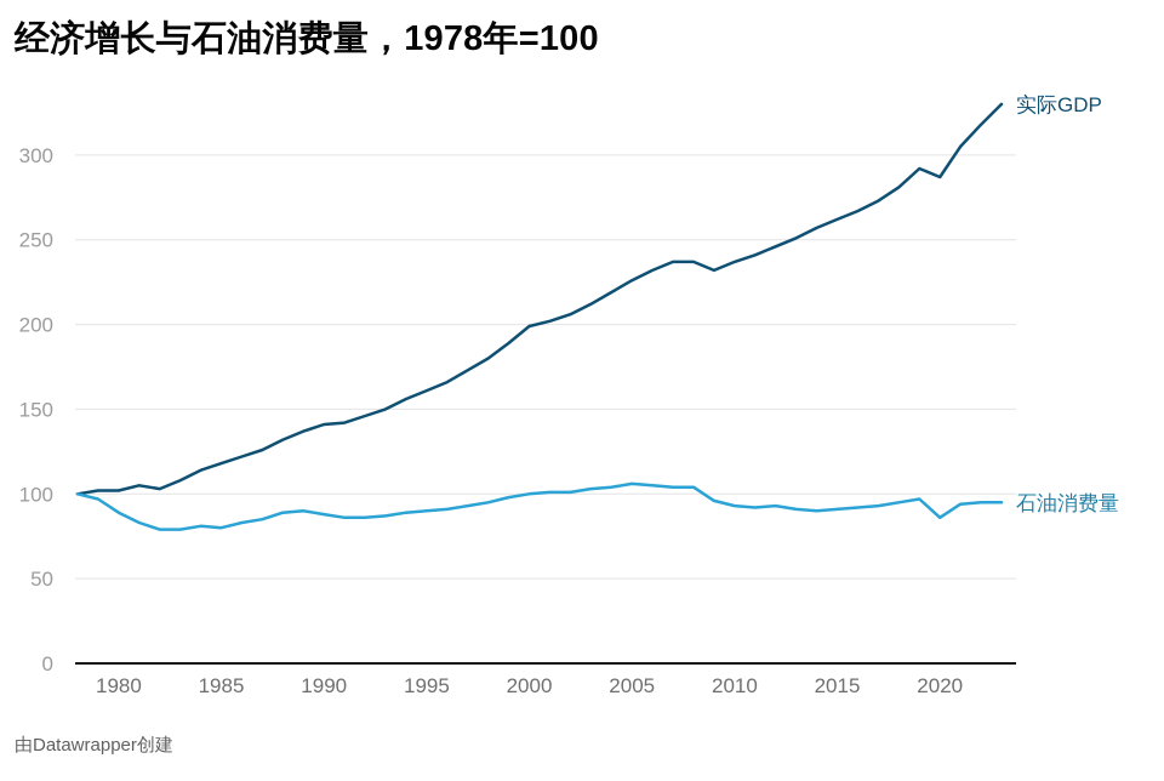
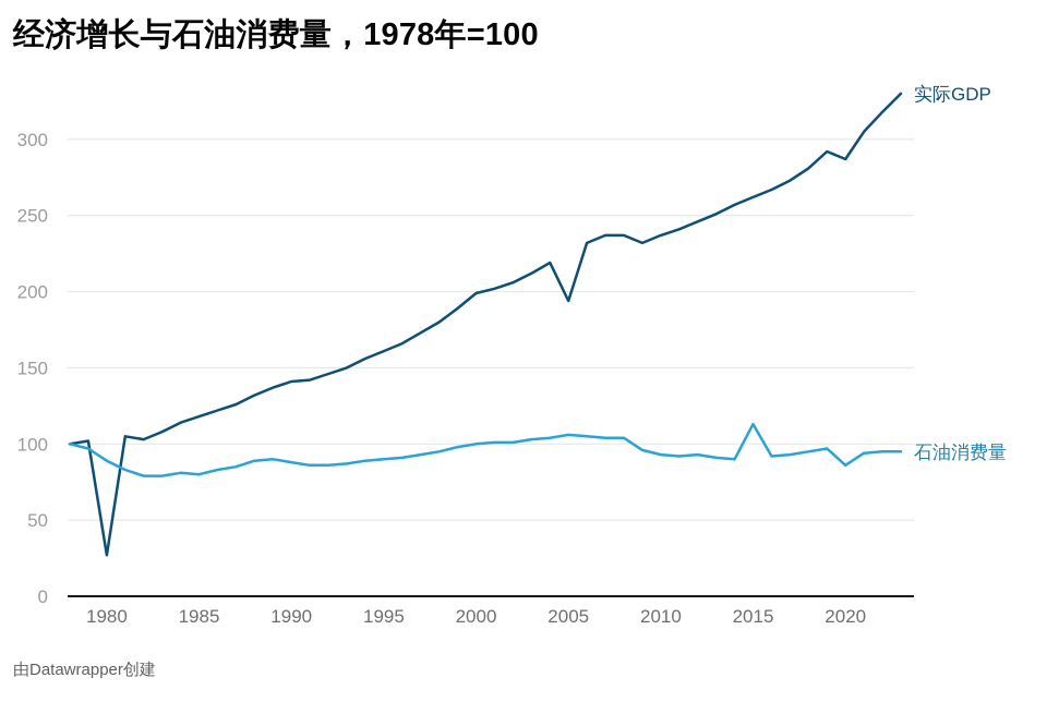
实际GDP/1980: 102 -> 27
实际GDP/2005: 226 -> 194
石油消费量/2015: 91 -> 113
